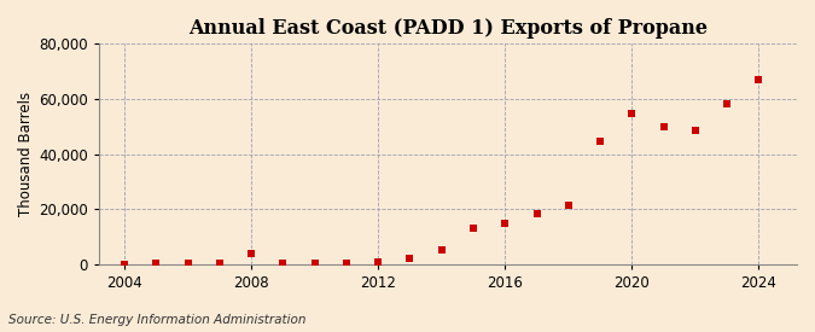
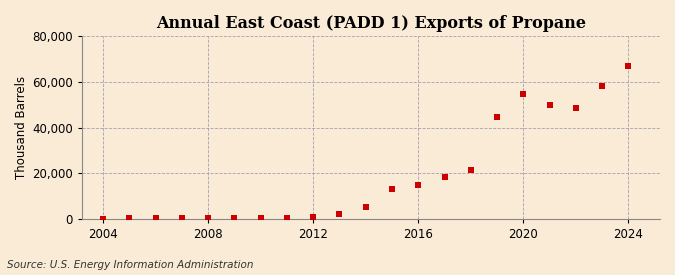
2008: 4,000 -> 300
